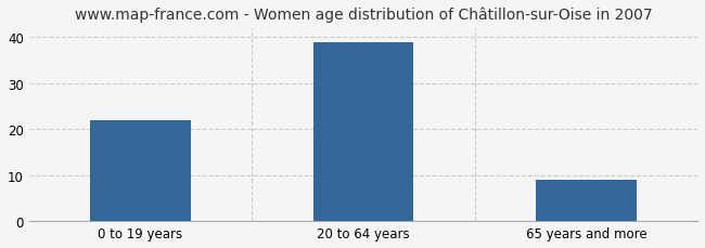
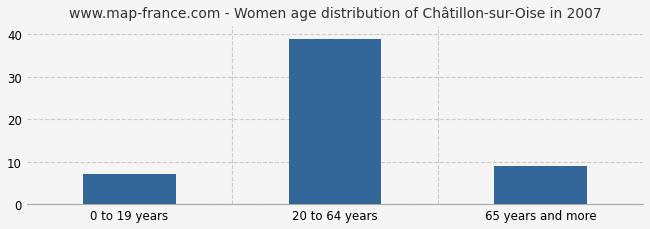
0 to 19 years: 22 -> 7
